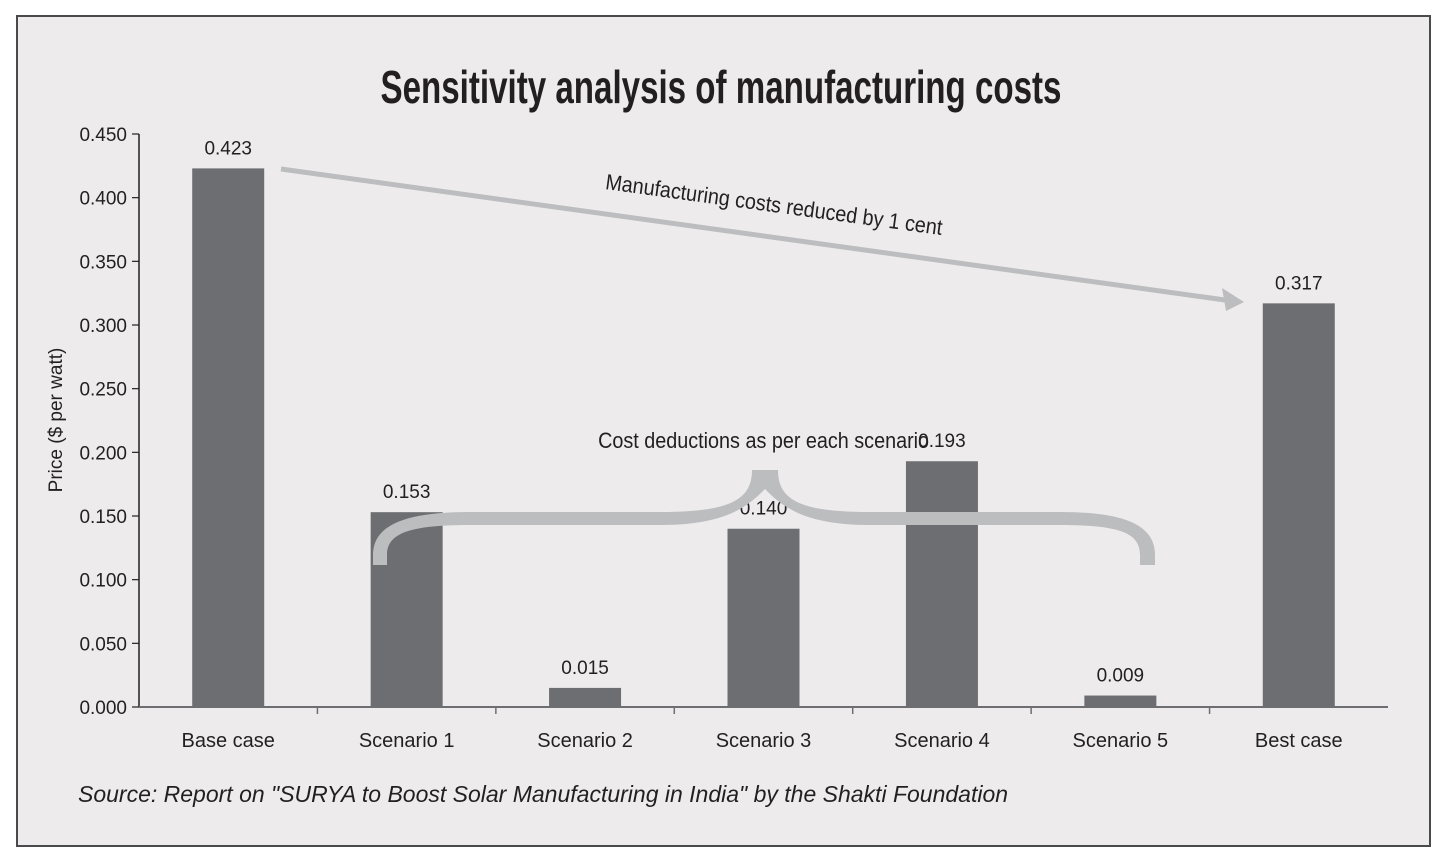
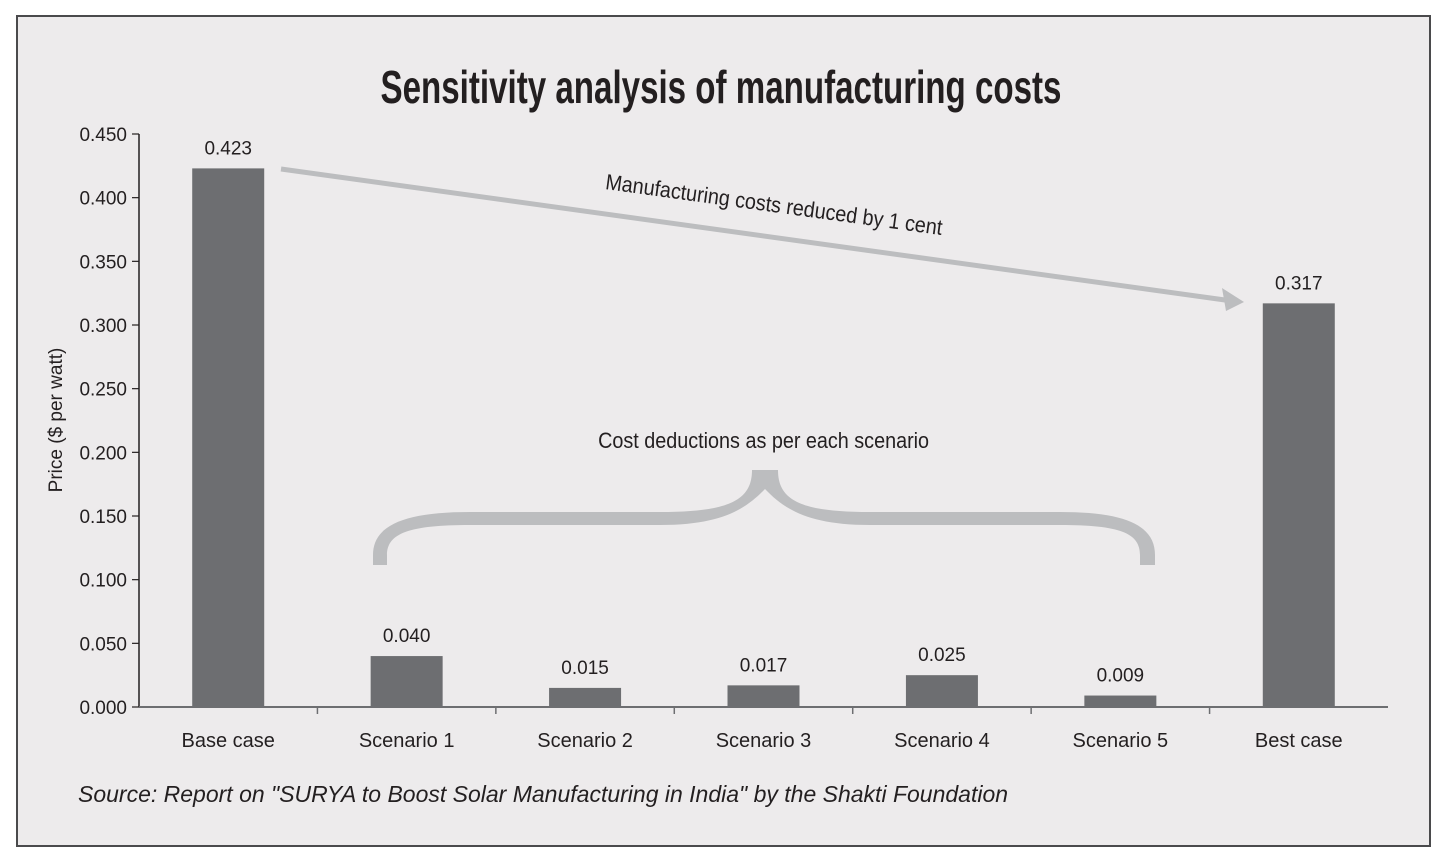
Scenario 1: 0.153 -> 0.040
Scenario 3: 0.140 -> 0.017
Scenario 4: 0.193 -> 0.025
